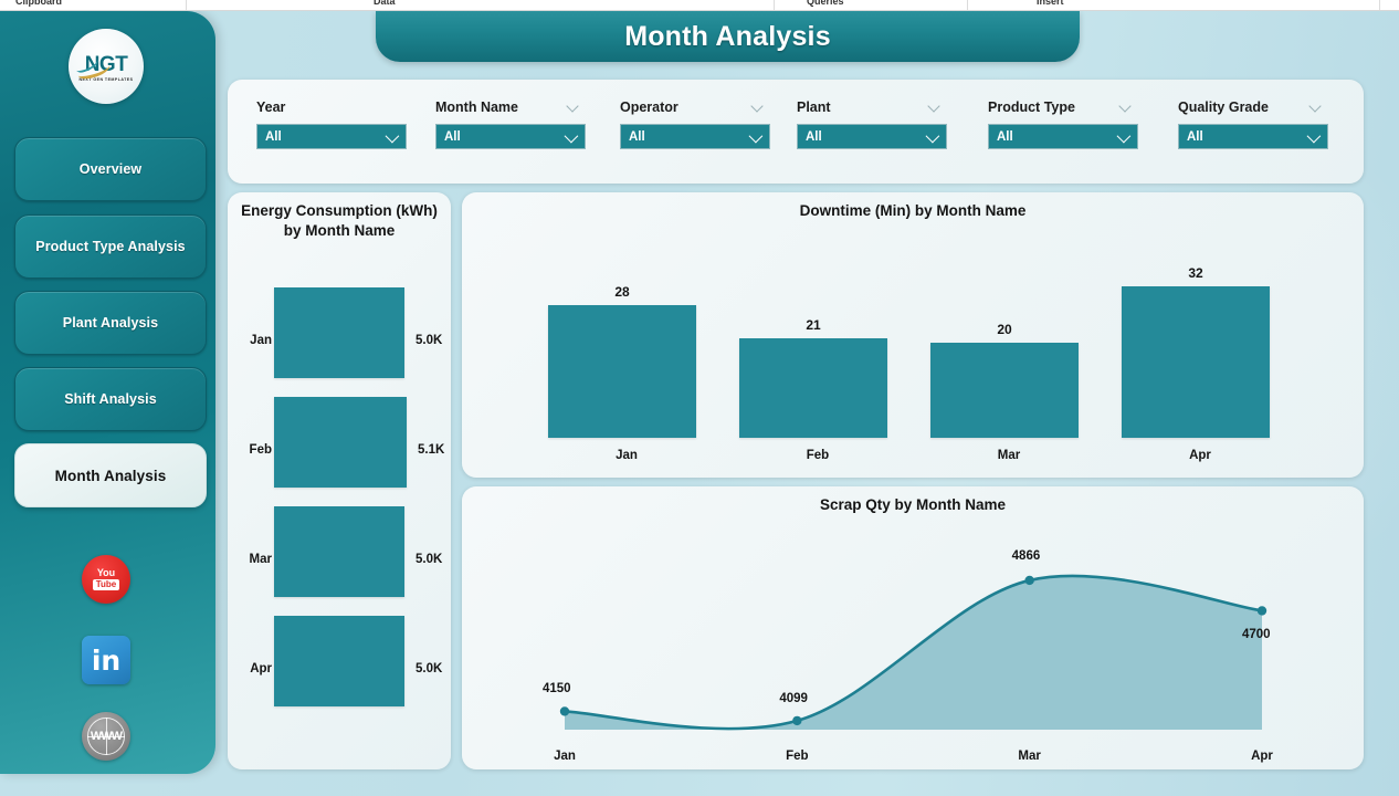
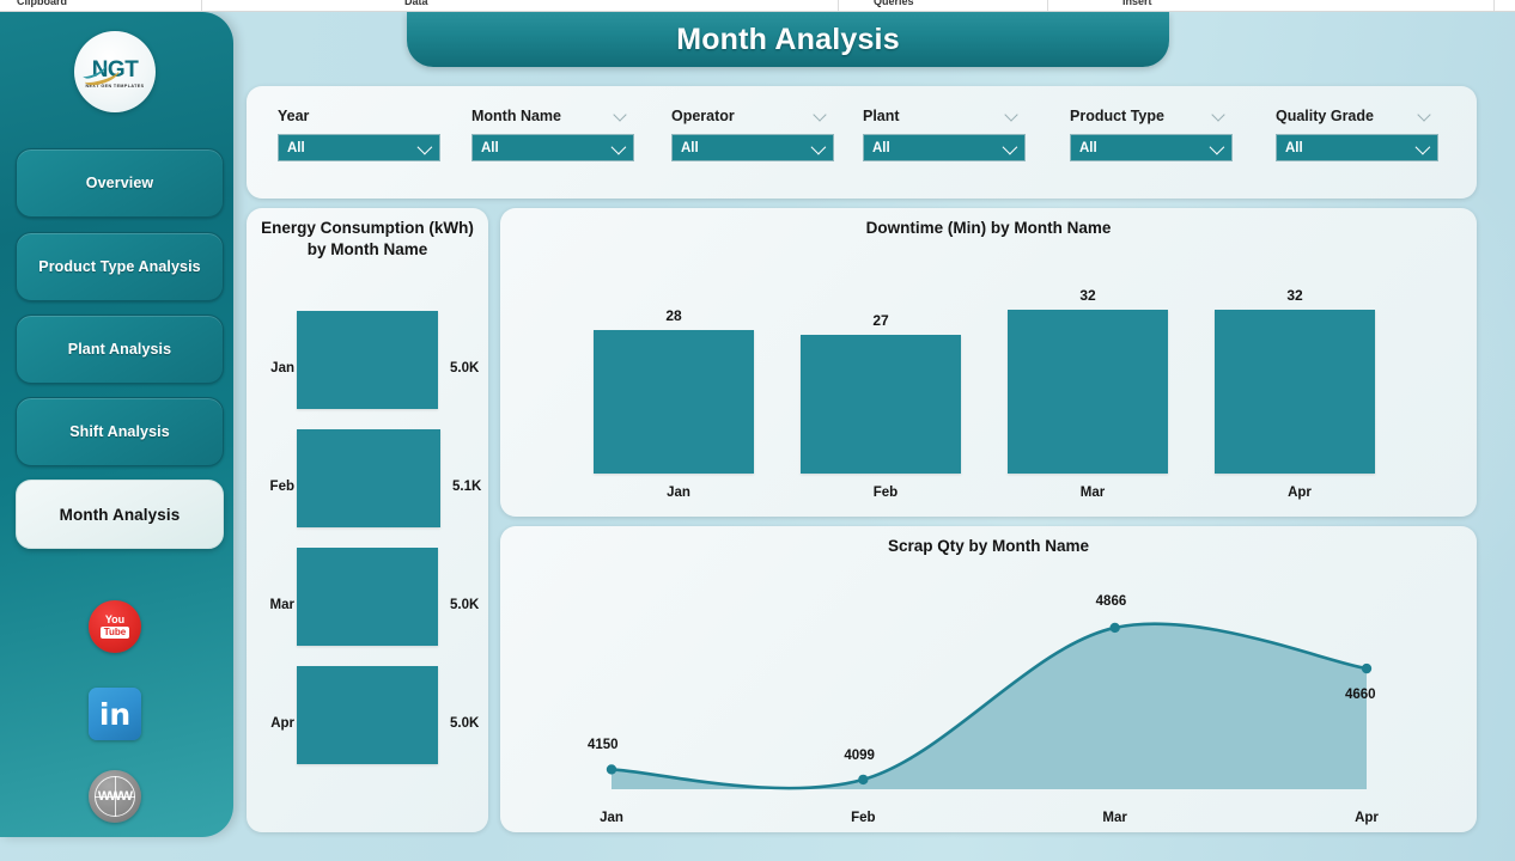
Downtime (Min) by Month Name/Feb: 21 -> 27
Downtime (Min) by Month Name/Mar: 20 -> 32
Scrap Qty by Month Name/Apr: 4700 -> 4660
